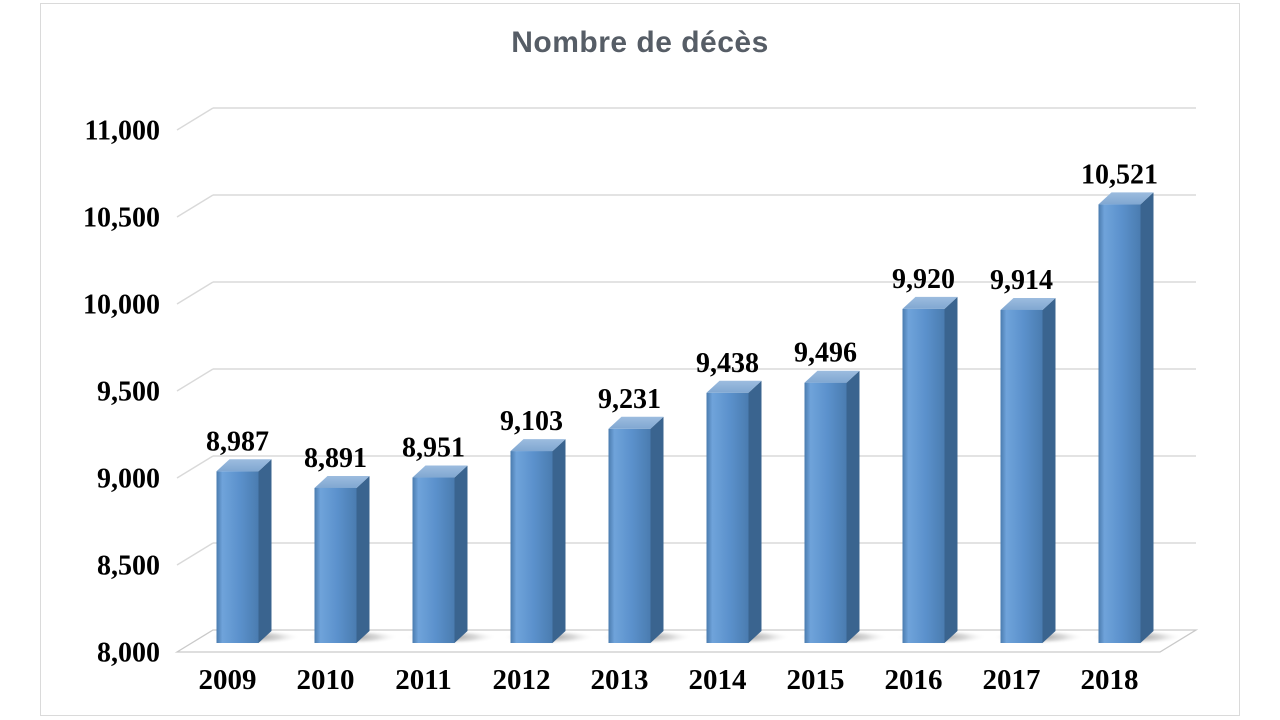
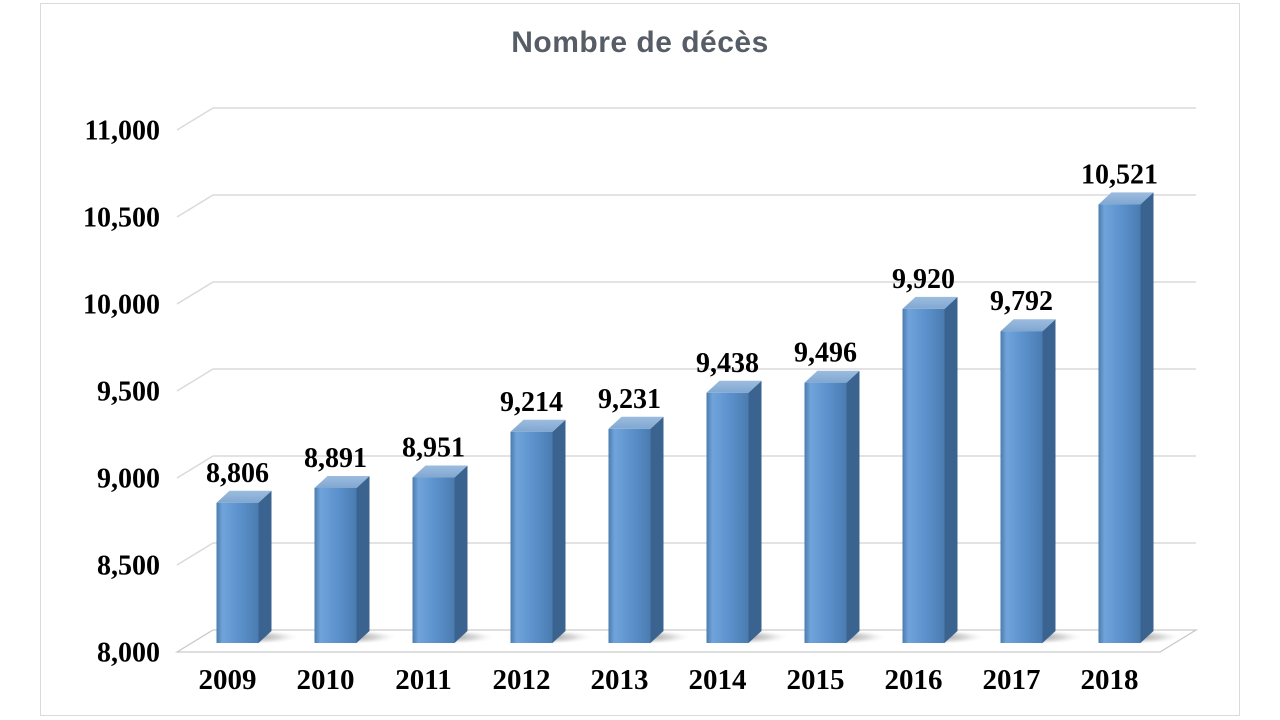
2009: 8,987 -> 8,806
2012: 9,103 -> 9,214
2017: 9,914 -> 9,792
